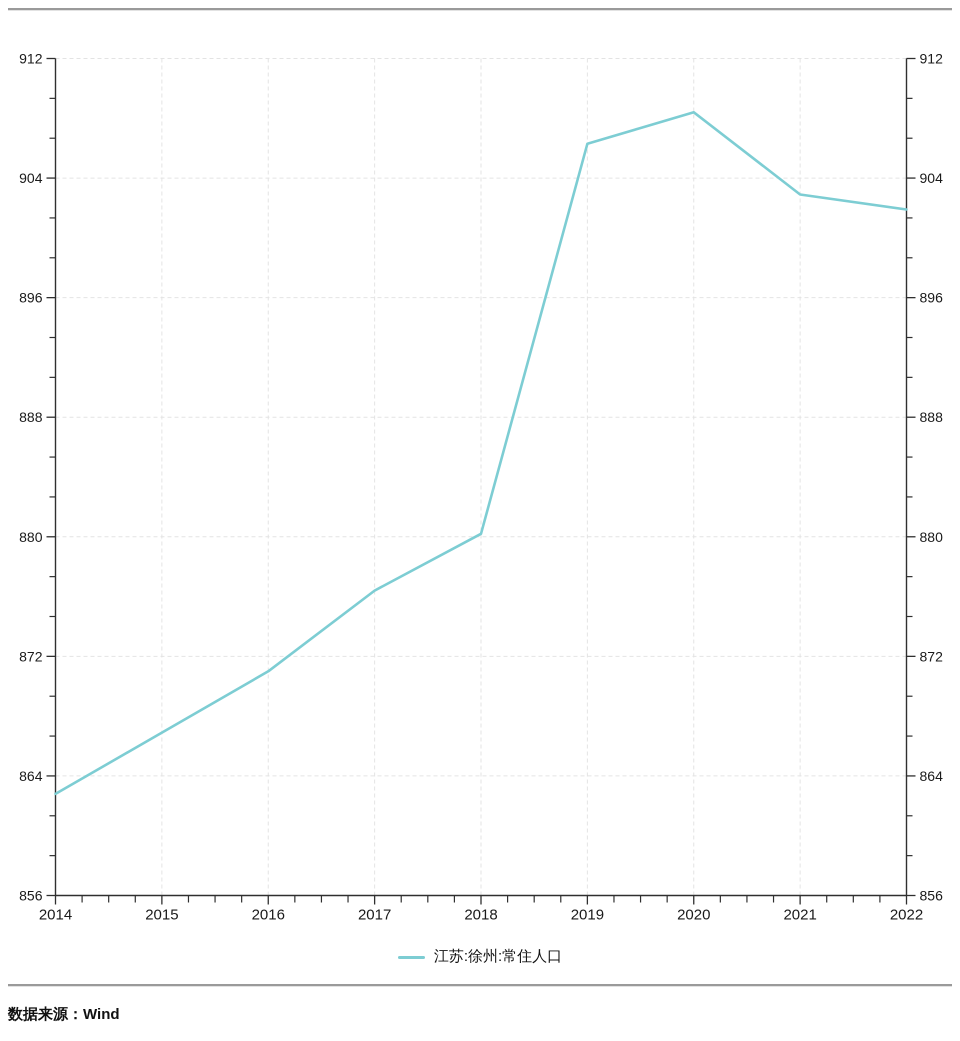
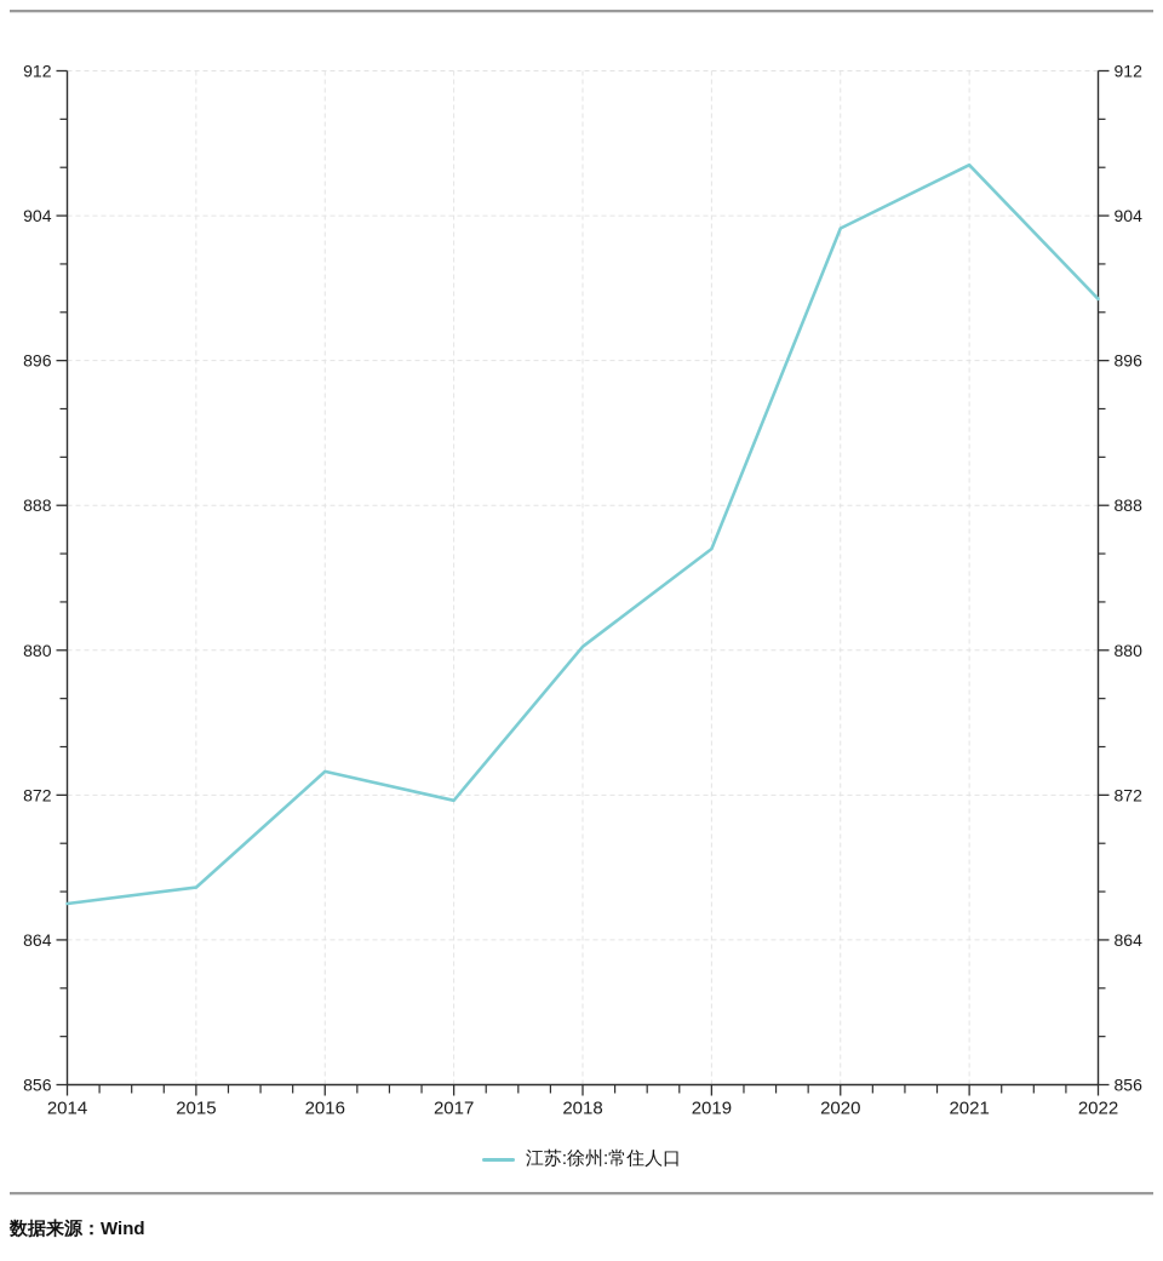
2014: 862.8 -> 866.0
2016: 871.0 -> 873.3
2017: 876.4 -> 871.7
2019: 906.3 -> 885.6
2020: 908.4 -> 903.3
2021: 902.9 -> 906.8
2022: 901.9 -> 899.4
